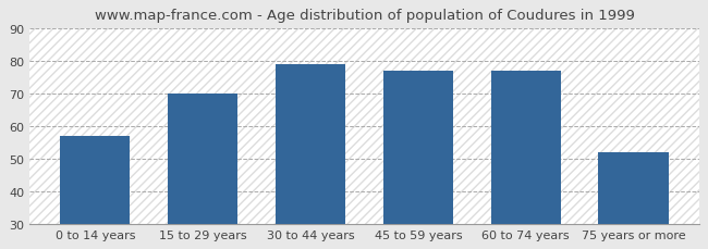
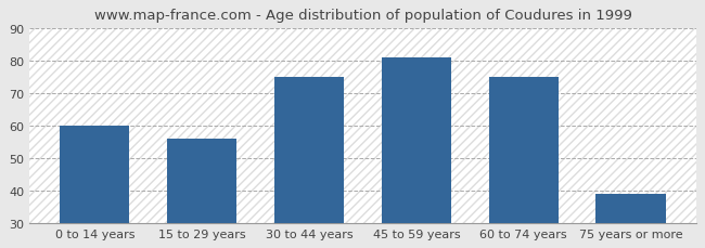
0 to 14 years: 57 -> 60
15 to 29 years: 70 -> 56
30 to 44 years: 79 -> 75
45 to 59 years: 77 -> 81
60 to 74 years: 77 -> 75
75 years or more: 52 -> 39
